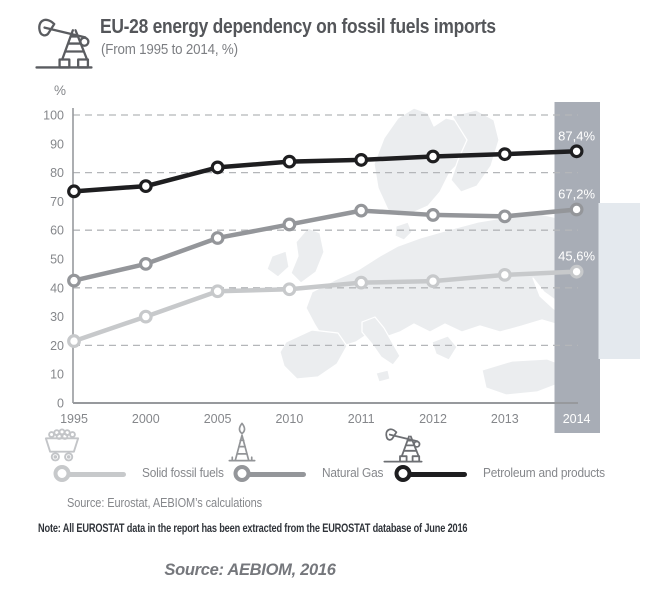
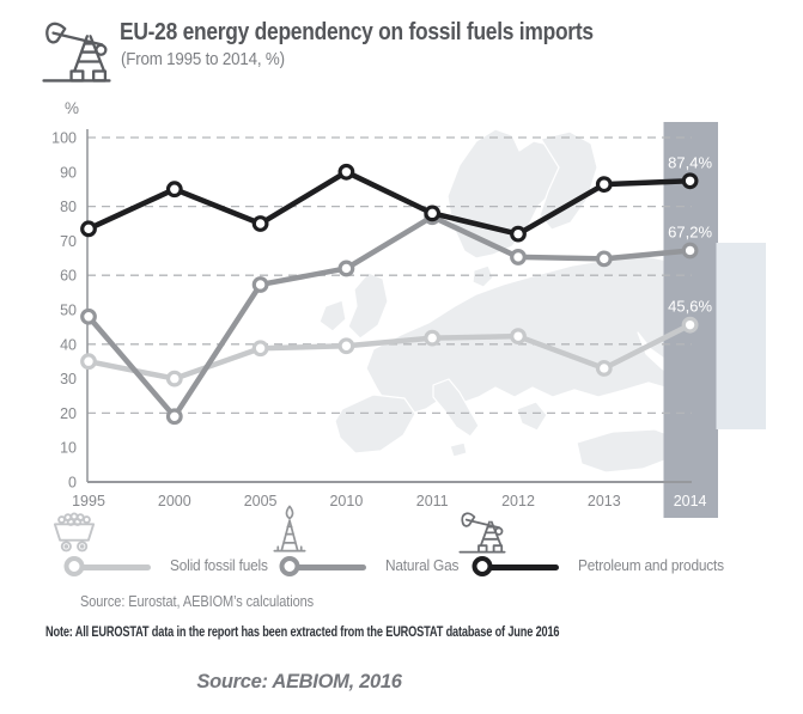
Solid fossil fuels/1995: 22 -> 35
Natural Gas/1995: 42 -> 48
Natural Gas/2000: 48 -> 19
Petroleum and products/2000: 75 -> 85
Petroleum and products/2005: 82 -> 75
Petroleum and products/2010: 84 -> 90
Natural Gas/2011: 67 -> 77
Petroleum and products/2011: 84 -> 78
Petroleum and products/2012: 86 -> 72
Solid fossil fuels/2013: 44 -> 33
